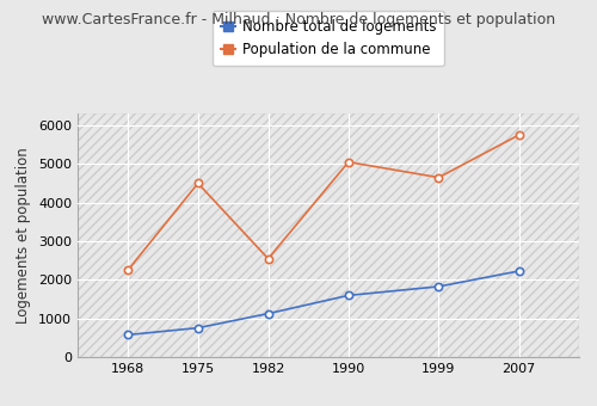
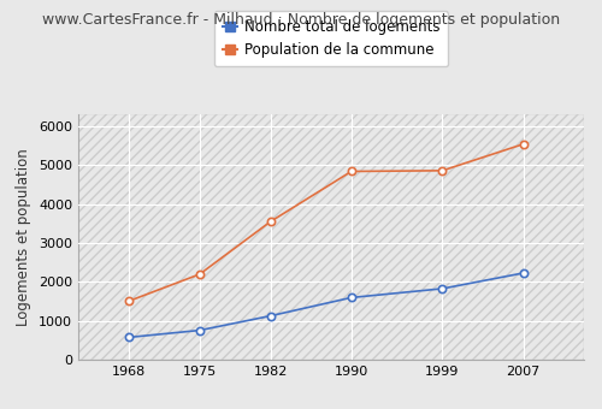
Population de la commune/1968: 2250 -> 1510
Population de la commune/1975: 4500 -> 2200
Population de la commune/1982: 2550 -> 3550
Population de la commune/1990: 5050 -> 4840
Population de la commune/1999: 4650 -> 4860
Population de la commune/2007: 5750 -> 5540
